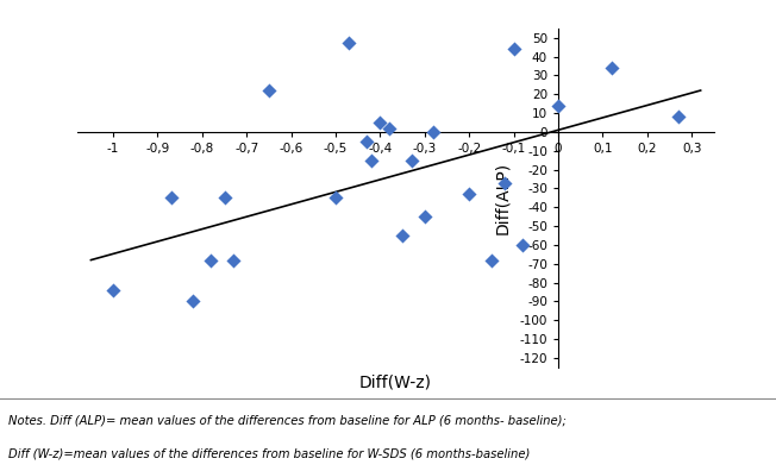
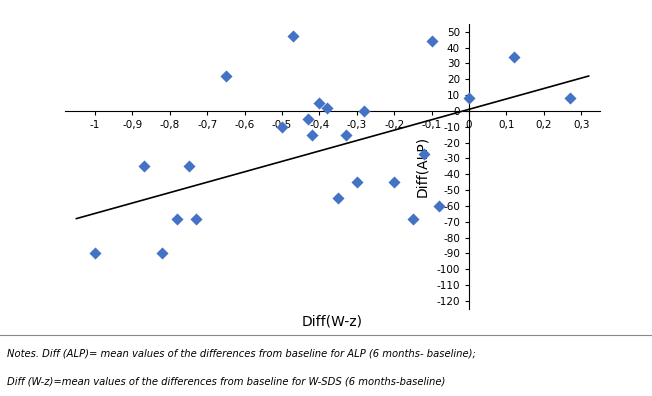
-1: -84 -> -90
-0,5: -35 -> -10
-0,2: -33 -> -45
0: 14 -> 8
